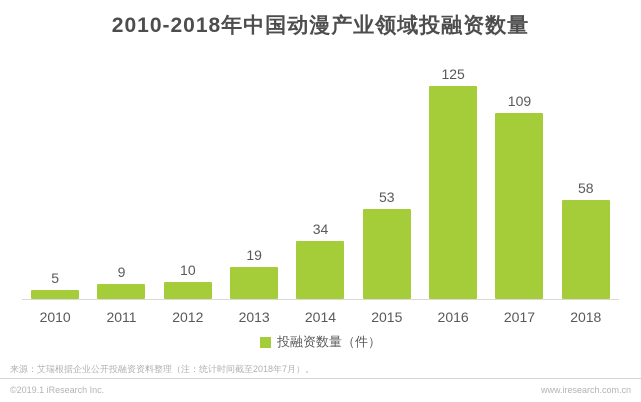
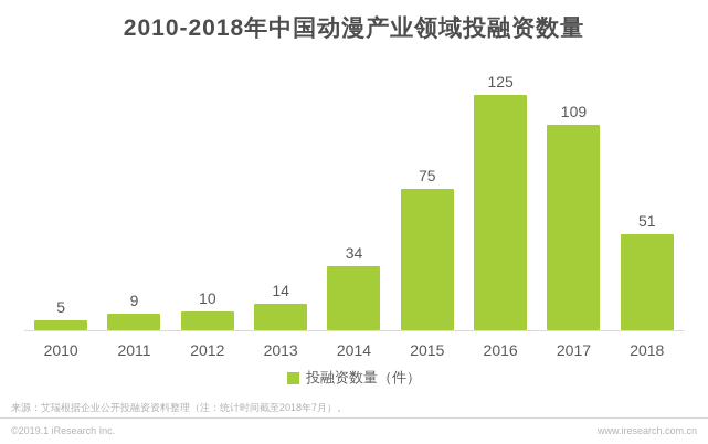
2013: 19 -> 14
2015: 53 -> 75
2018: 58 -> 51
